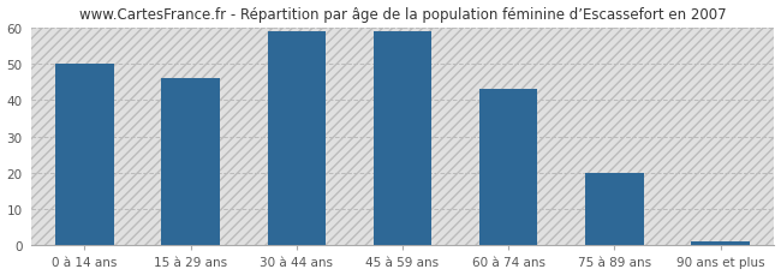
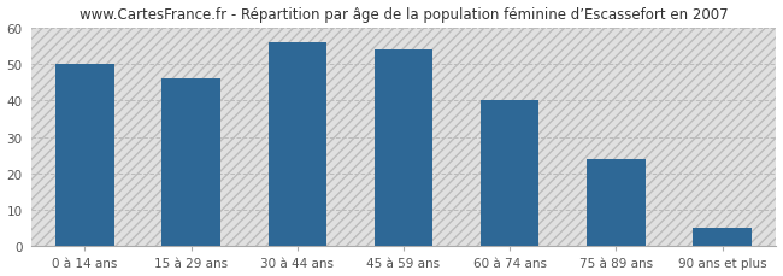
30 à 44 ans: 59 -> 56
45 à 59 ans: 59 -> 54
60 à 74 ans: 43 -> 40
75 à 89 ans: 20 -> 24
90 ans et plus: 1 -> 5
